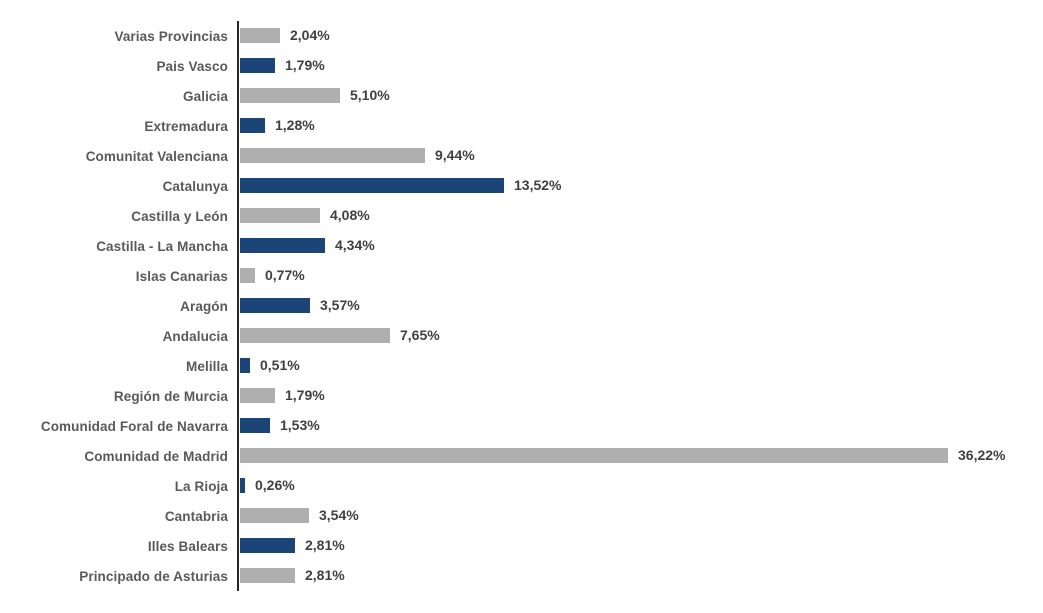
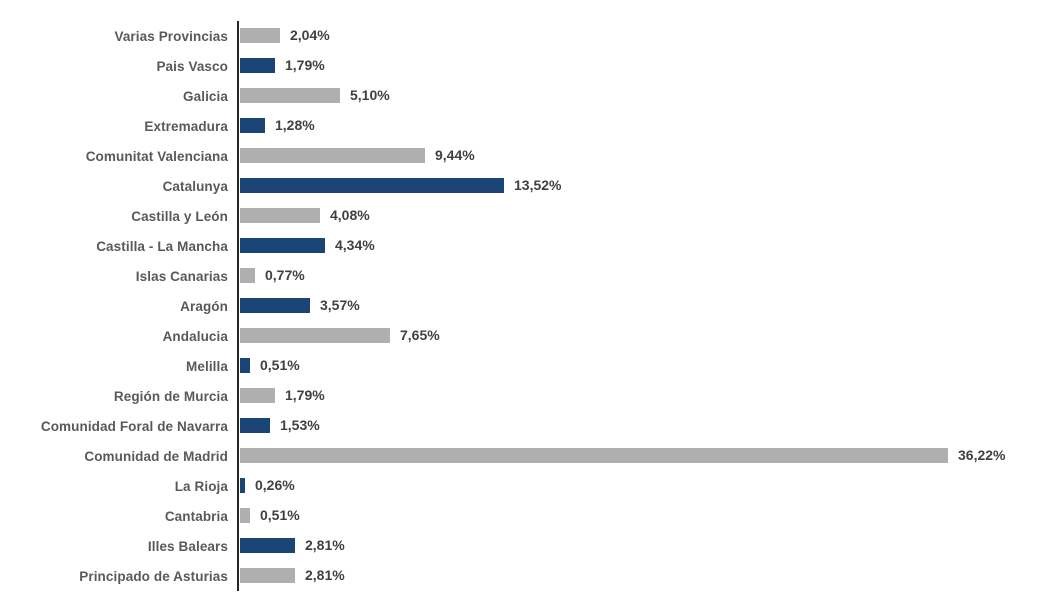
Cantabria: 3,54% -> 0,51%
